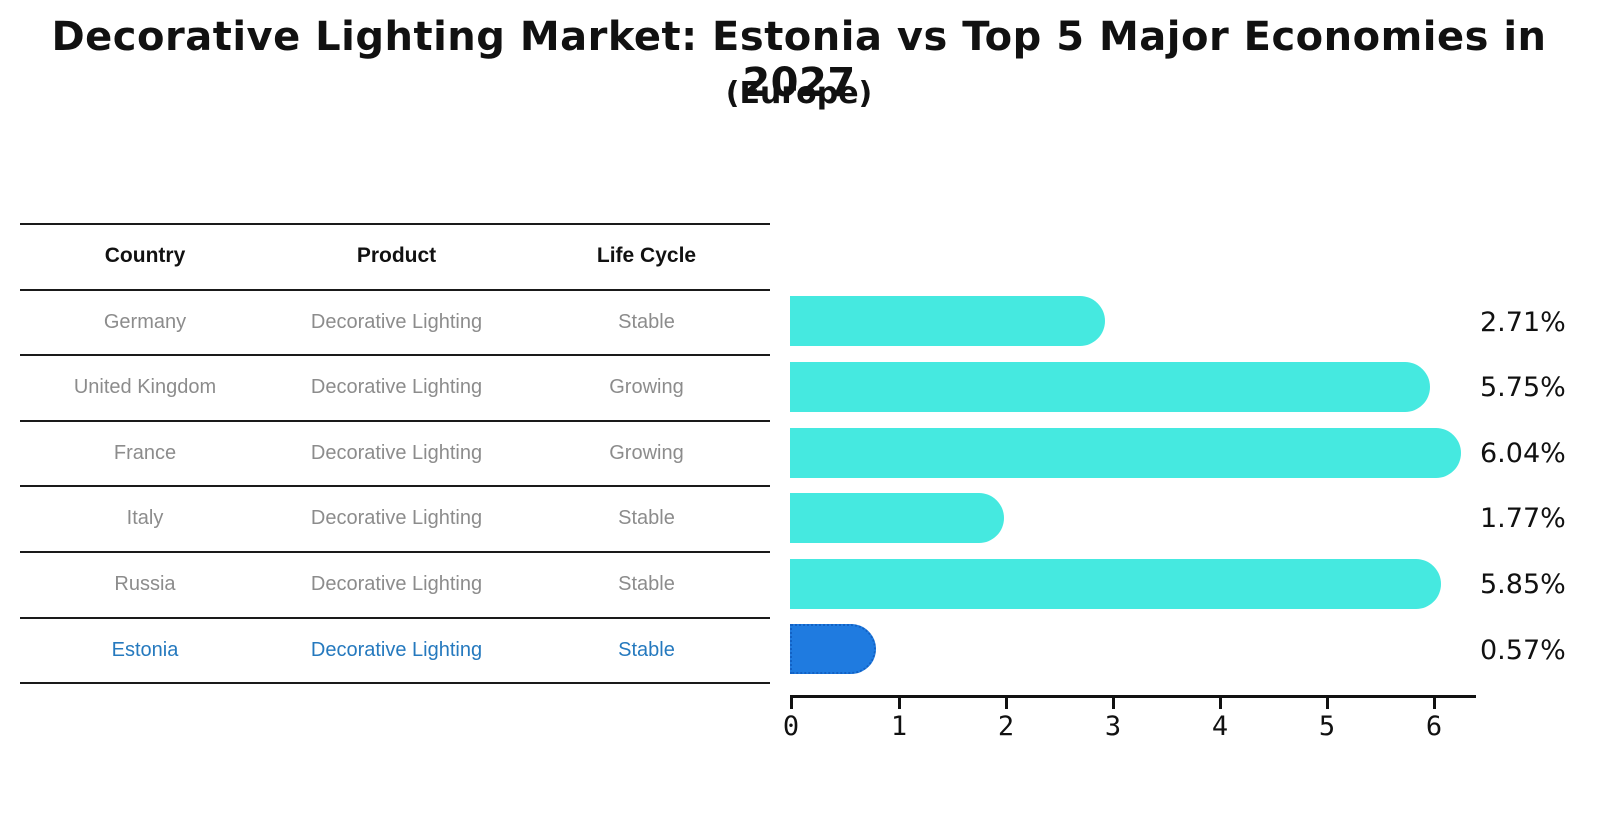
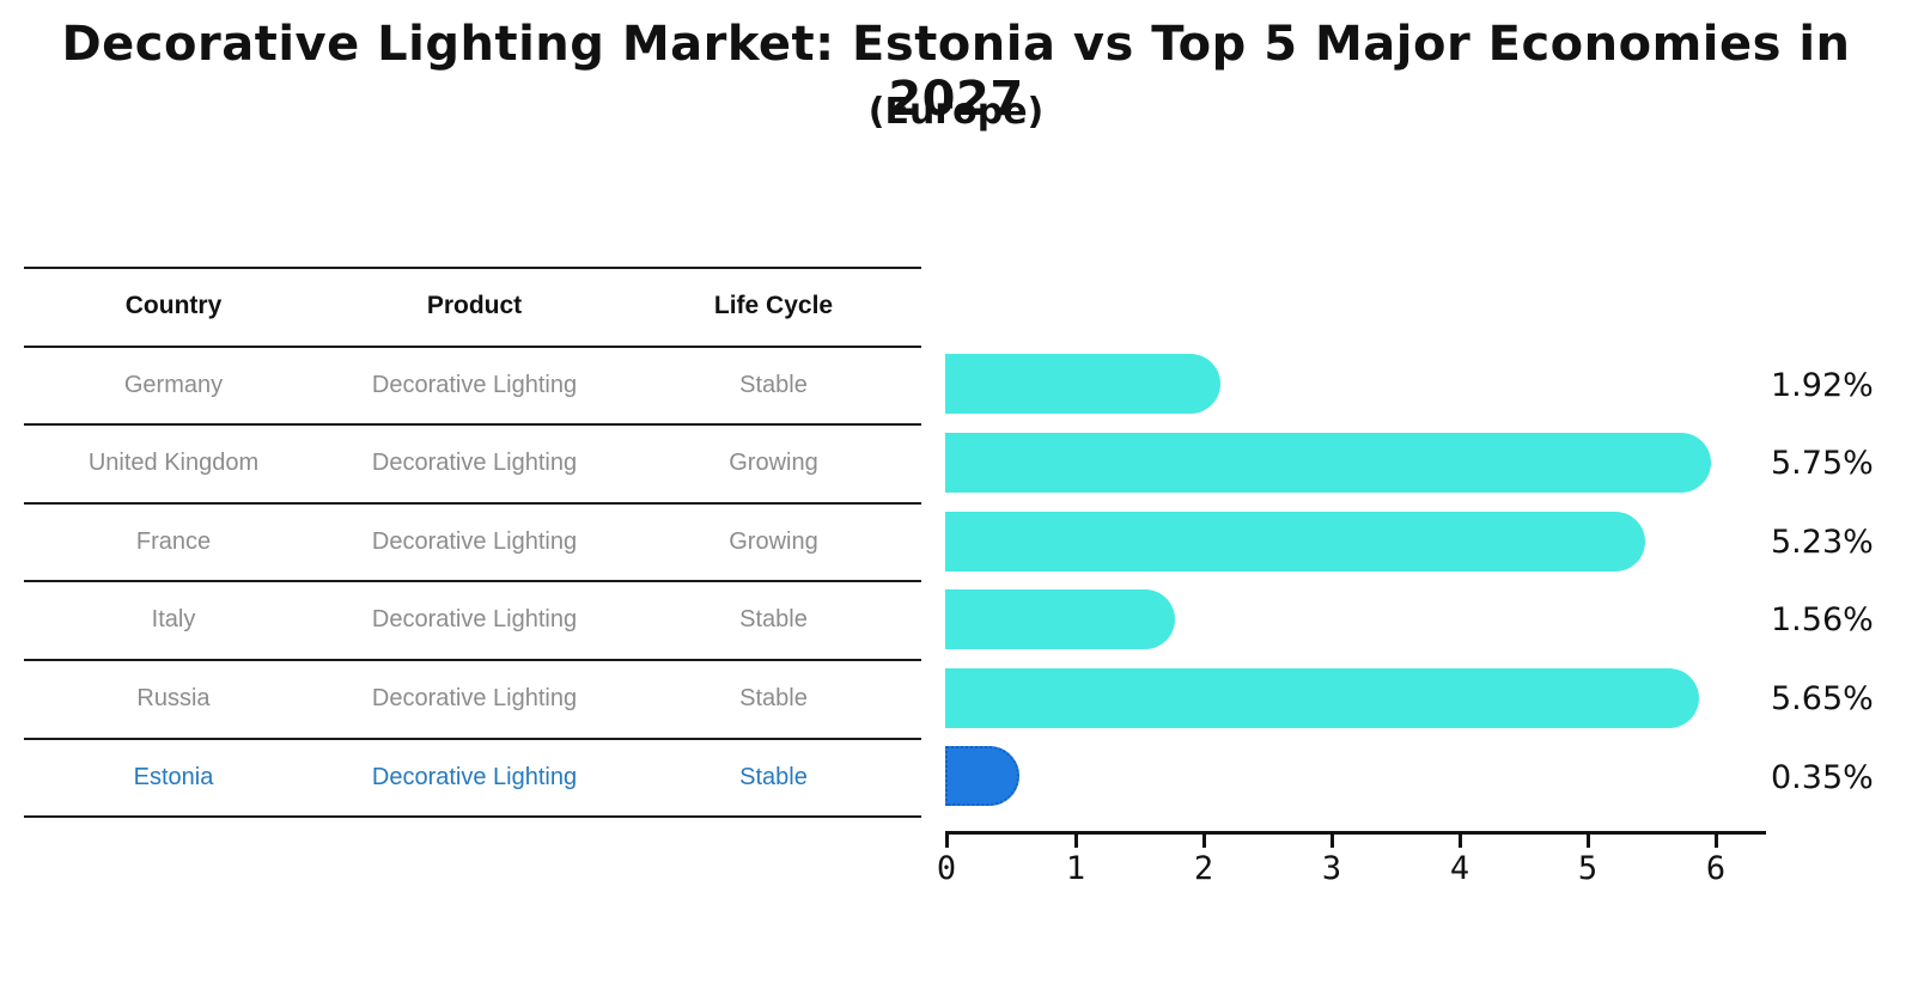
Germany: 2.71% -> 1.92%
France: 6.04% -> 5.23%
Italy: 1.77% -> 1.56%
Russia: 5.85% -> 5.65%
Estonia: 0.57% -> 0.35%
